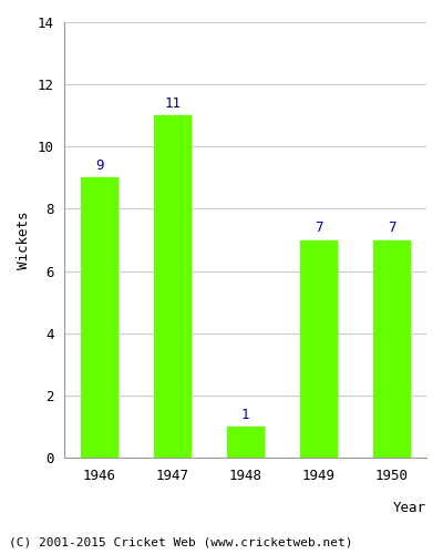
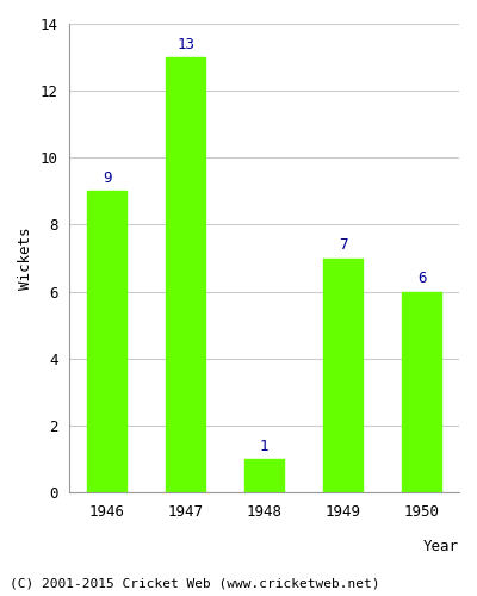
1947: 11 -> 13
1950: 7 -> 6
